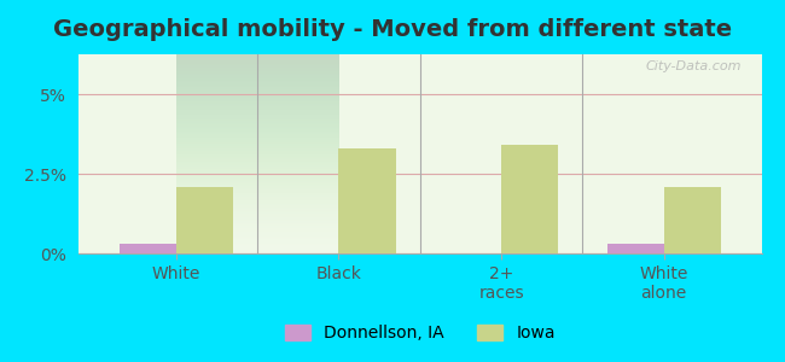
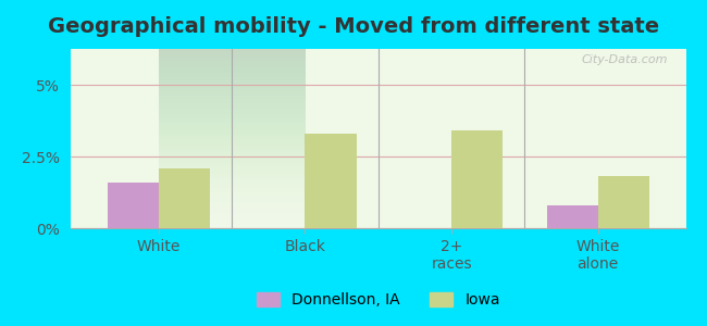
Donnellson, IA/White: 0.3% -> 1.6%
Donnellson, IA/White alone: 0.3% -> 0.8%
Iowa/White alone: 2.1% -> 1.8%
